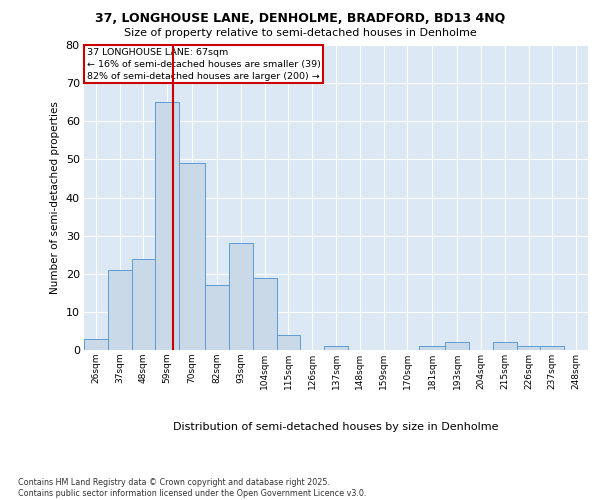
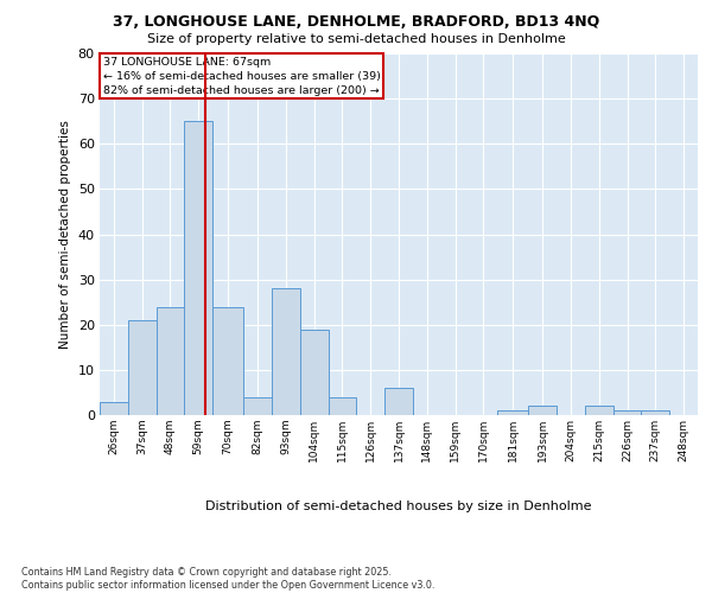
70sqm: 49 -> 24
82sqm: 17 -> 4
137sqm: 1 -> 6
